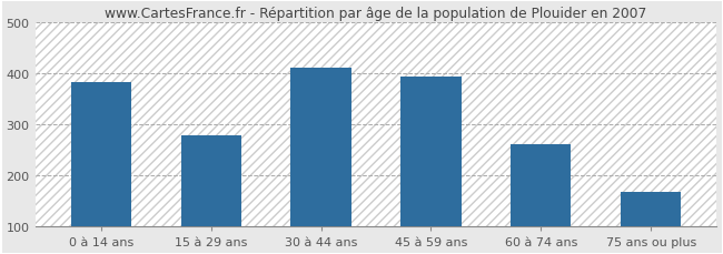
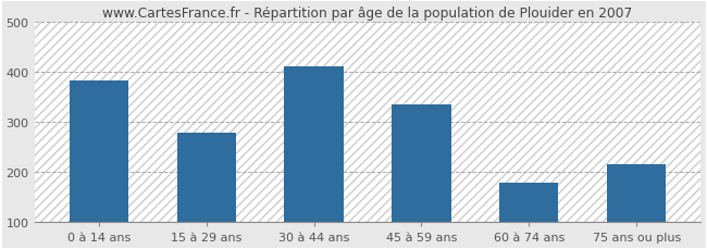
45 à 59 ans: 393 -> 335
60 à 74 ans: 261 -> 180
75 ans ou plus: 168 -> 215
